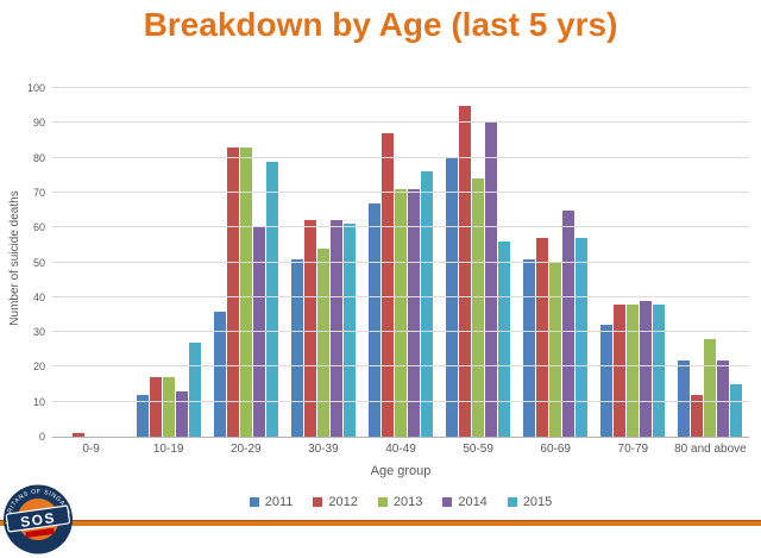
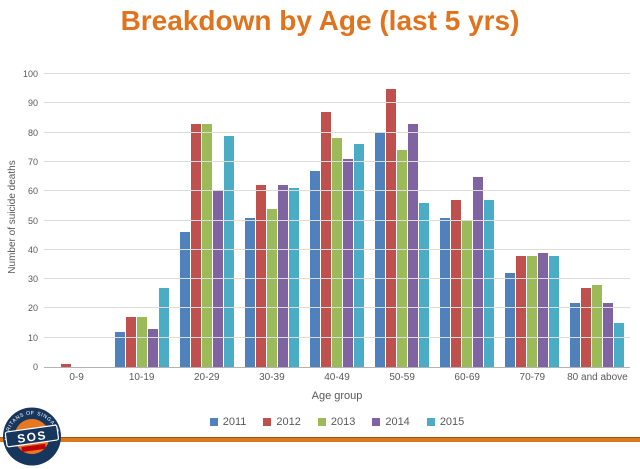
2011/20-29: 36 -> 46
2013/40-49: 71 -> 78
2014/50-59: 90 -> 83
2012/80 and above: 12 -> 27
